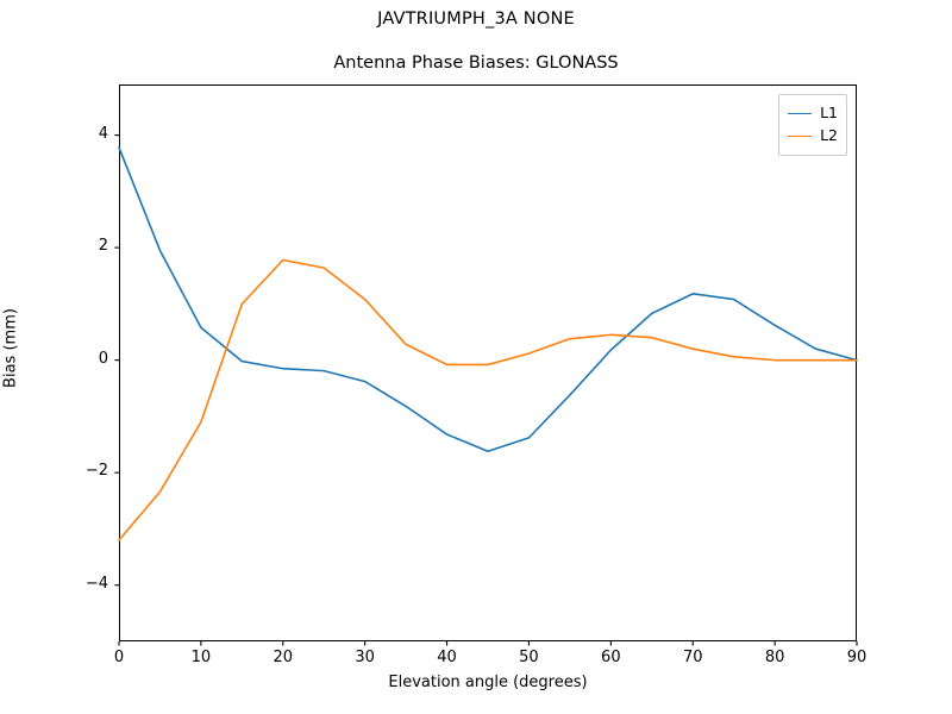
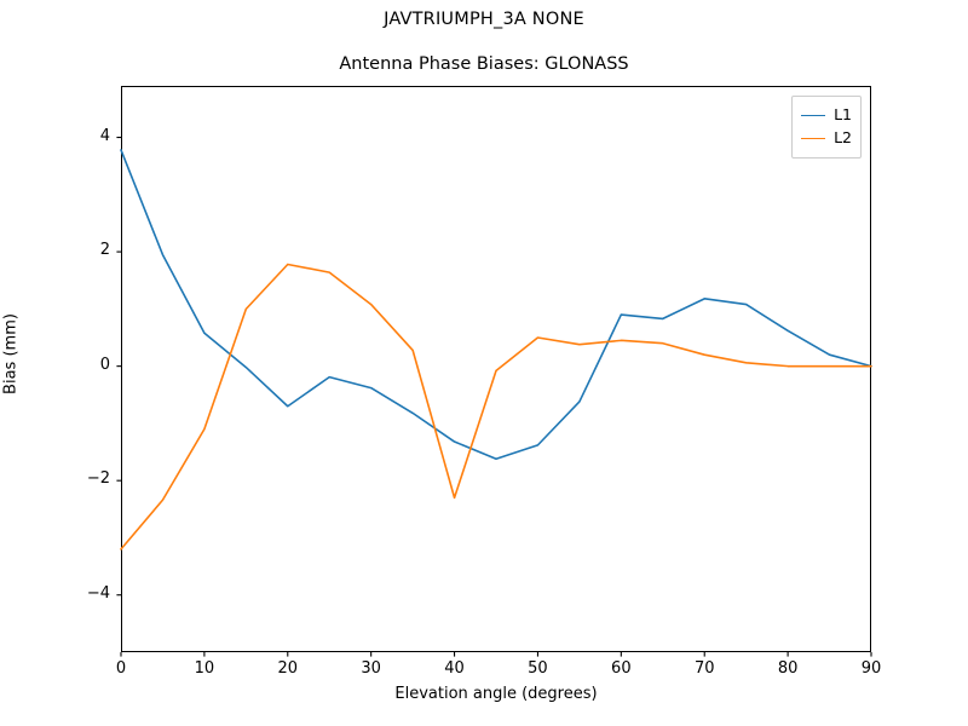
L1/20: -0.1 -> -0.7
L2/40: -0.1 -> -2.3
L2/50: 0.1 -> 0.5
L1/60: 0.2 -> 0.9
